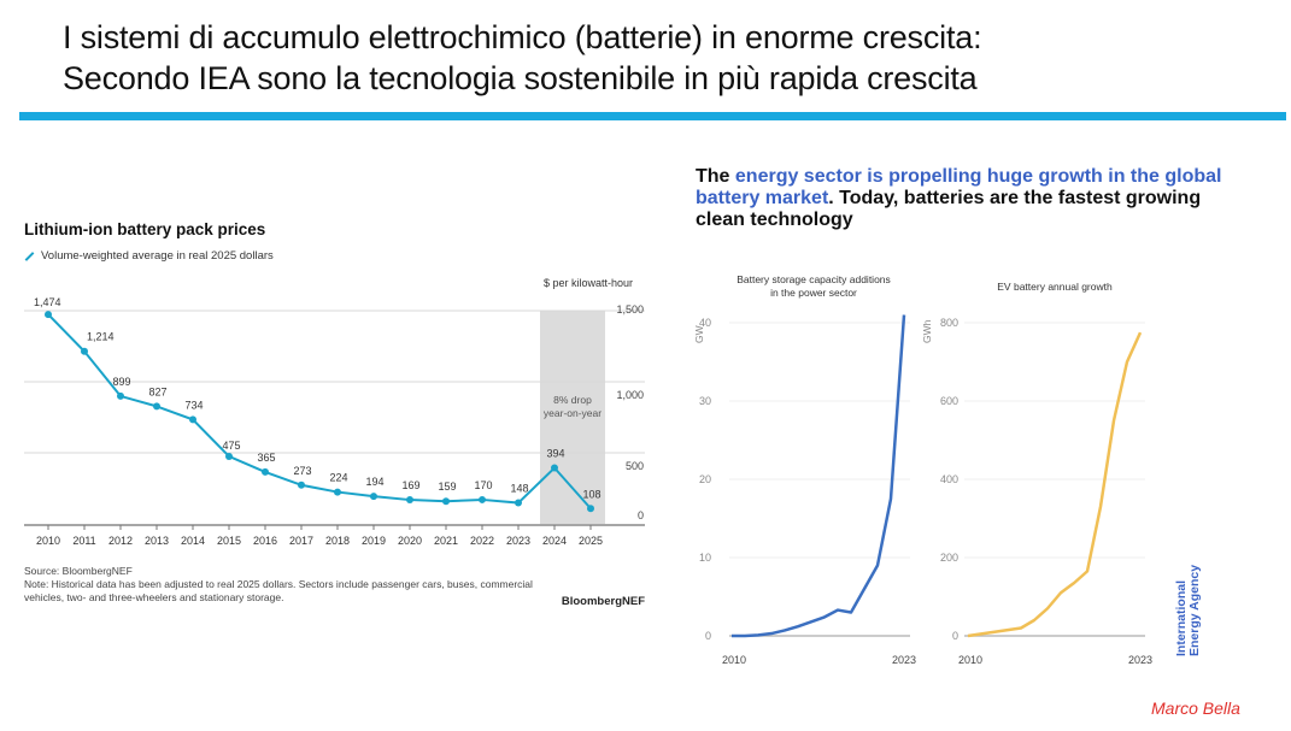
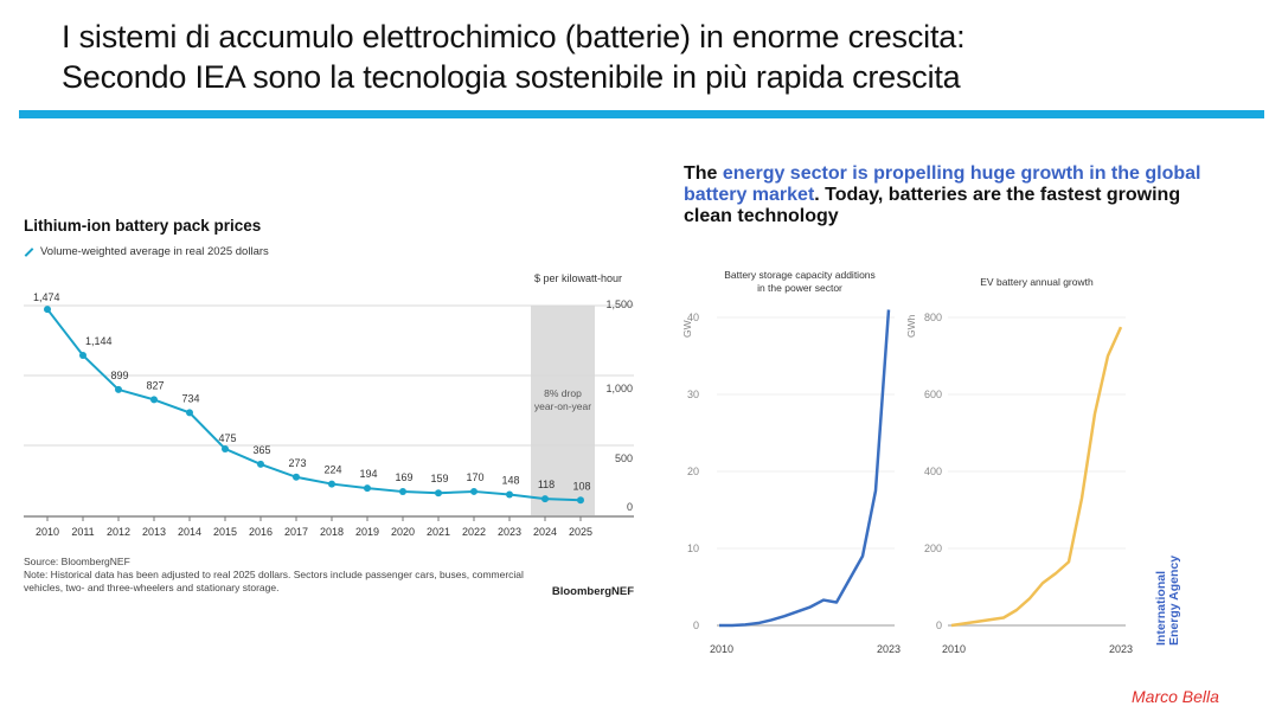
Lithium-ion battery pack prices/2011: 1,214 -> 1,144
Lithium-ion battery pack prices/2024: 394 -> 118
